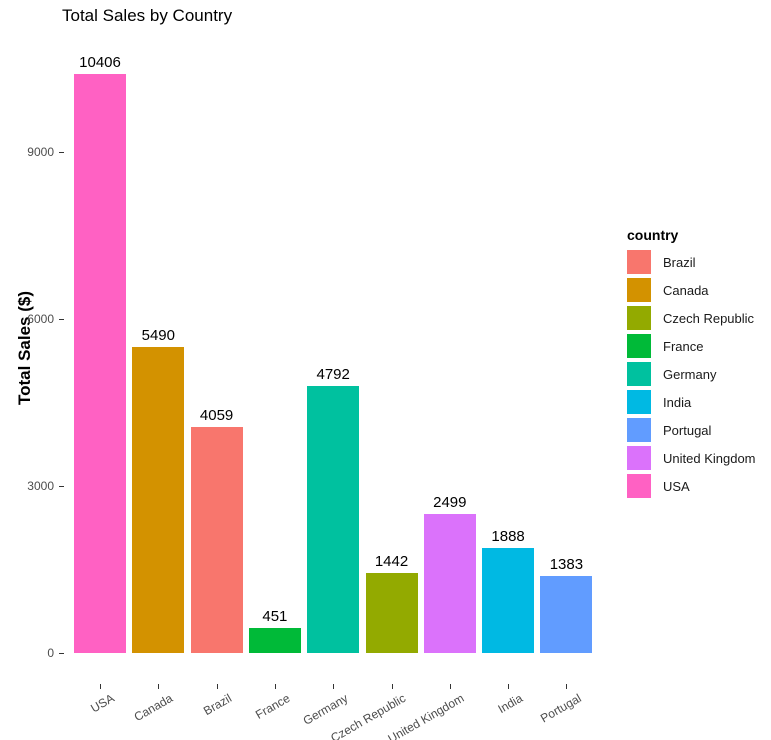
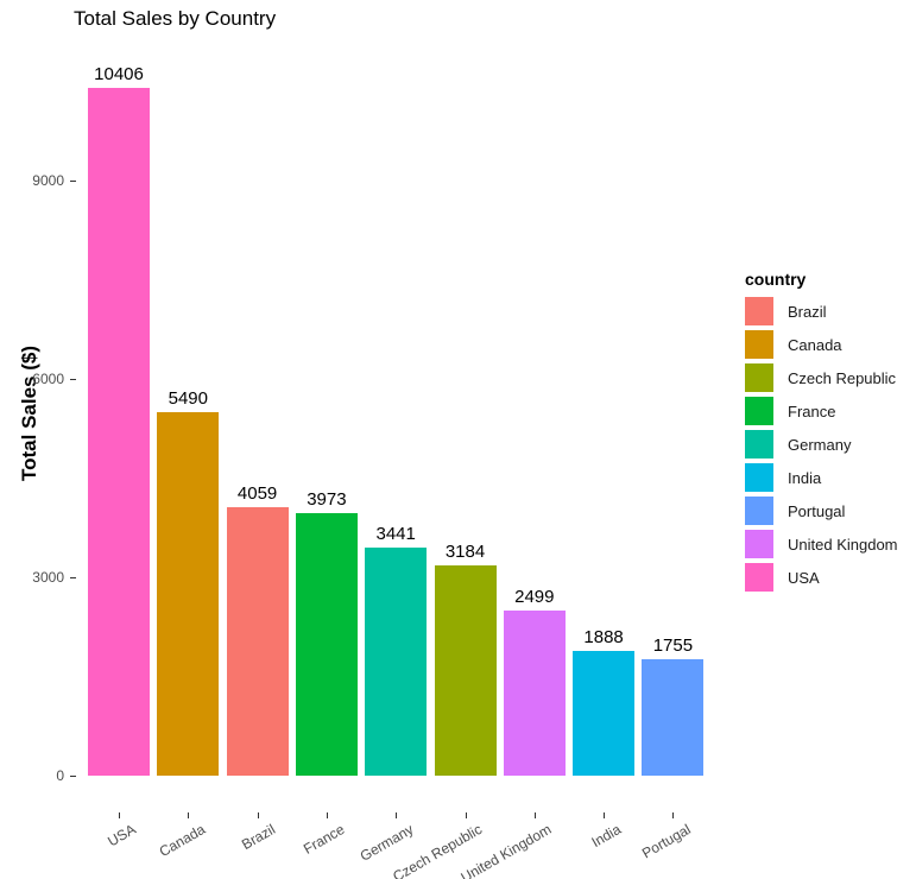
France: 451 -> 3973
Germany: 4792 -> 3441
Czech Republic: 1442 -> 3184
Portugal: 1383 -> 1755
